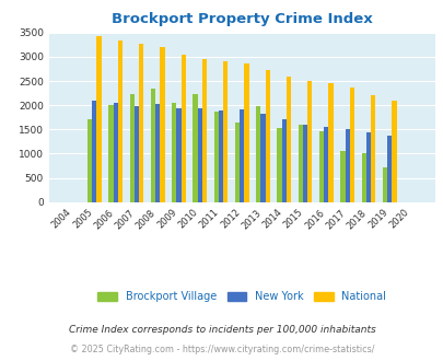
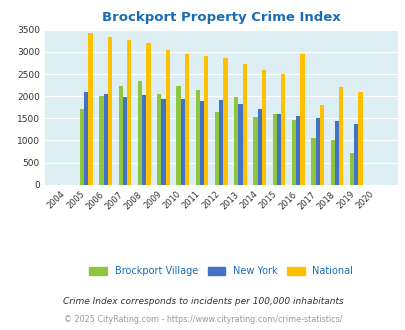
Brockport Village/2011: 1870 -> 2150
National/2016: 2460 -> 2950
National/2017: 2370 -> 1800
